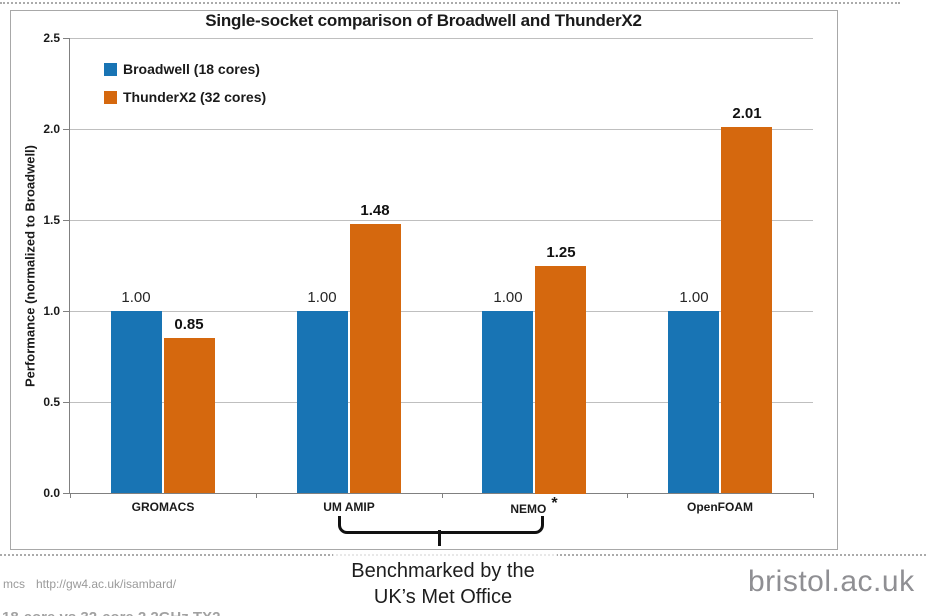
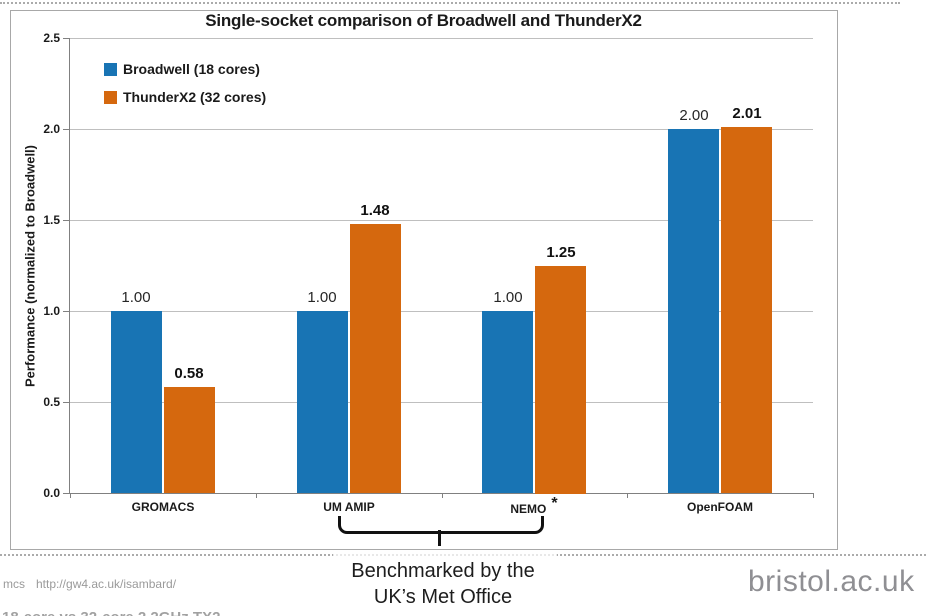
ThunderX2 (32 cores)/GROMACS: 0.85 -> 0.58
Broadwell (18 cores)/OpenFOAM: 1.00 -> 2.00
